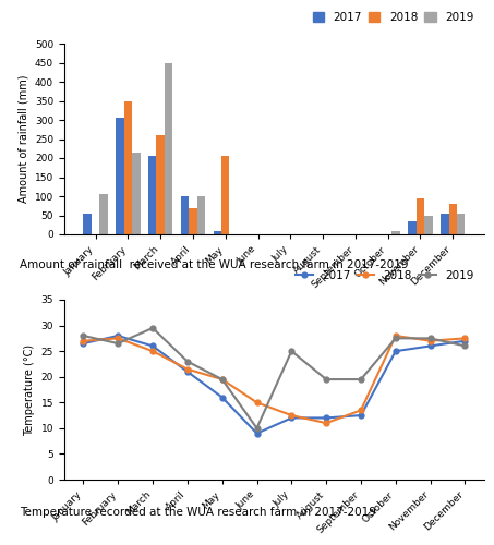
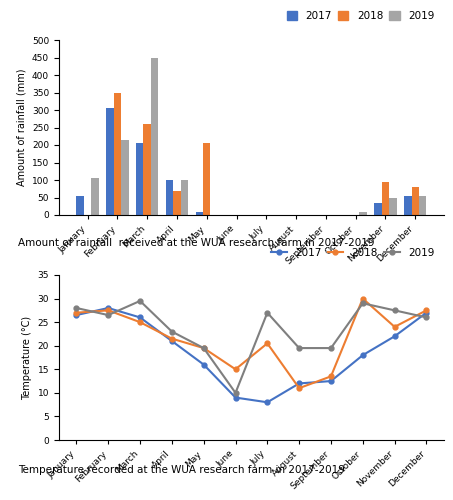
2017/July: 12.0 -> 8.0
2018/July: 12.5 -> 20.5
2019/July: 25.0 -> 27.0
2017/October: 25.0 -> 18.0
2018/October: 28.0 -> 30.0
2019/October: 27.5 -> 29.0
2017/November: 26.0 -> 22.0
2018/November: 27.0 -> 24.0
